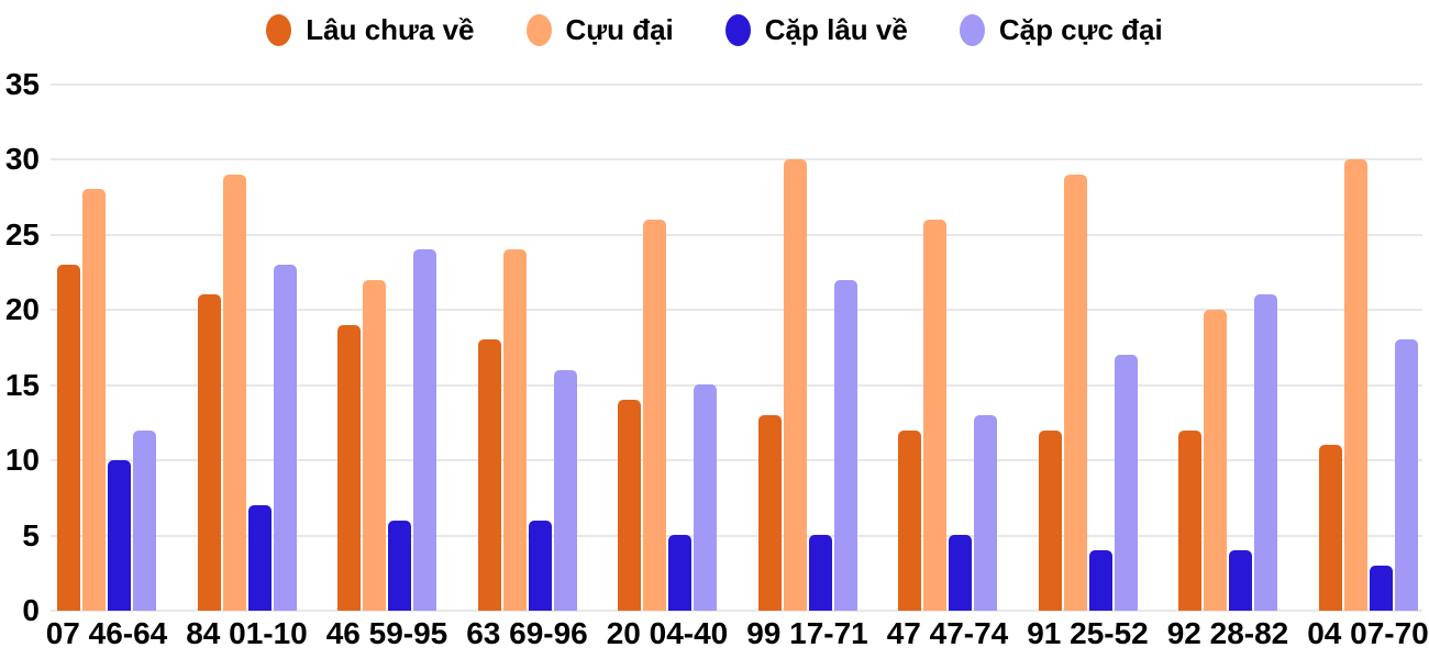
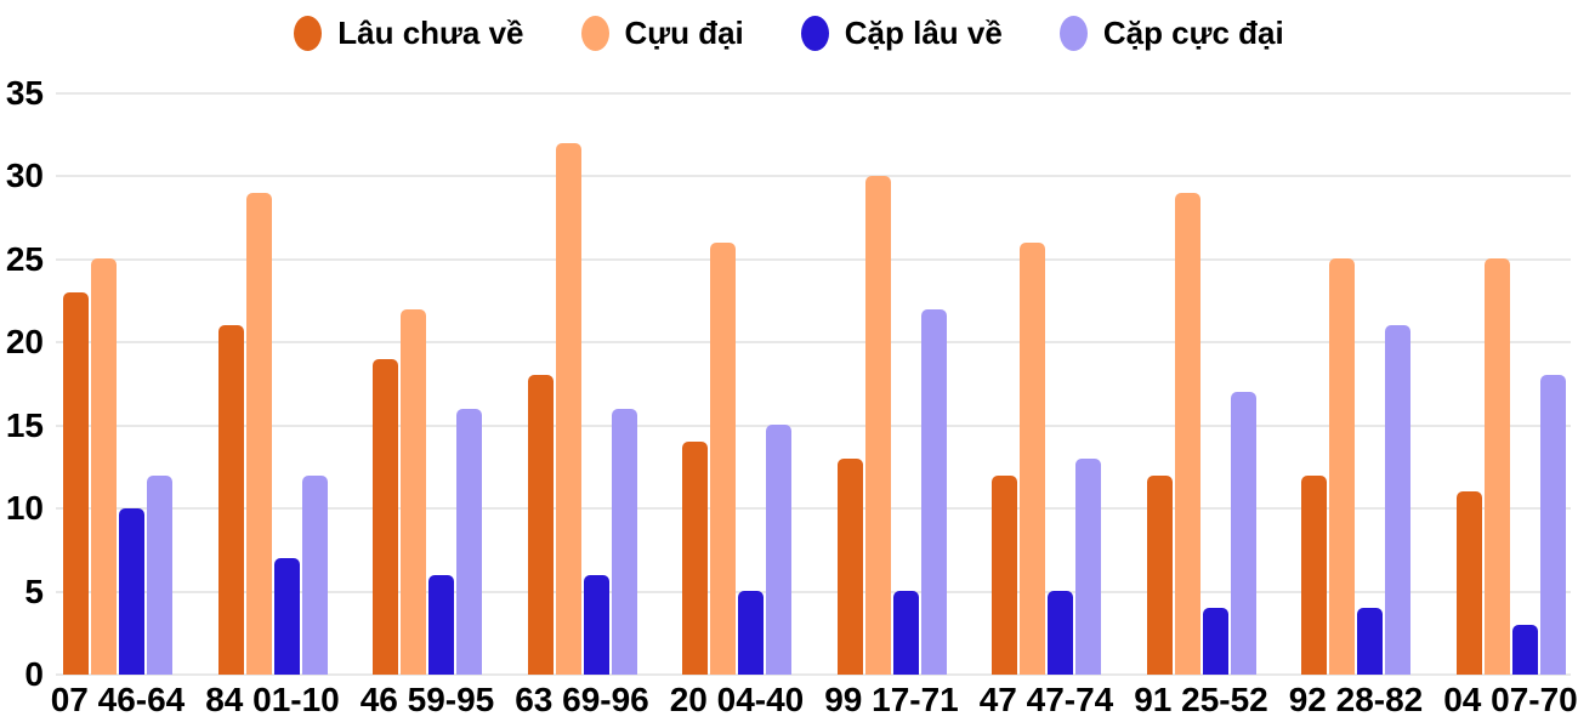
Cựu đại/07 46-64: 28 -> 25
Cặp cực đại/84 01-10: 23 -> 12
Cặp cực đại/46 59-95: 24 -> 16
Cựu đại/63 69-96: 24 -> 32
Cựu đại/92 28-82: 20 -> 25
Cựu đại/04 07-70: 30 -> 25
